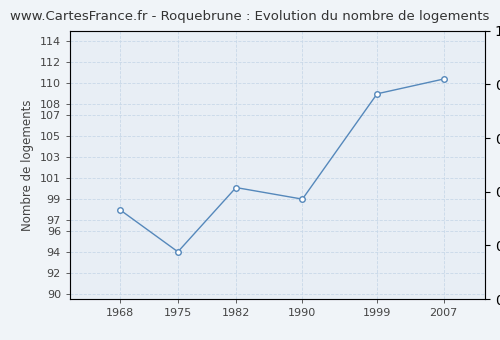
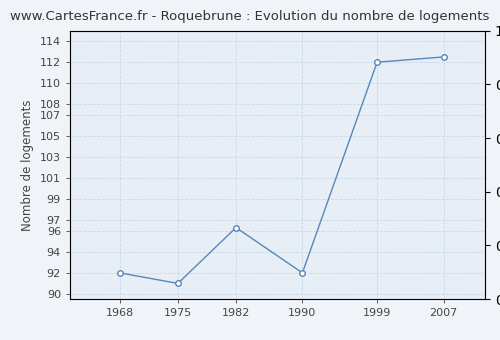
1968: 98.0 -> 92.0
1975: 94.0 -> 91.0
1982: 100.1 -> 96.3
1990: 99.0 -> 92.0
1999: 109.0 -> 112.0
2007: 110.4 -> 112.5
